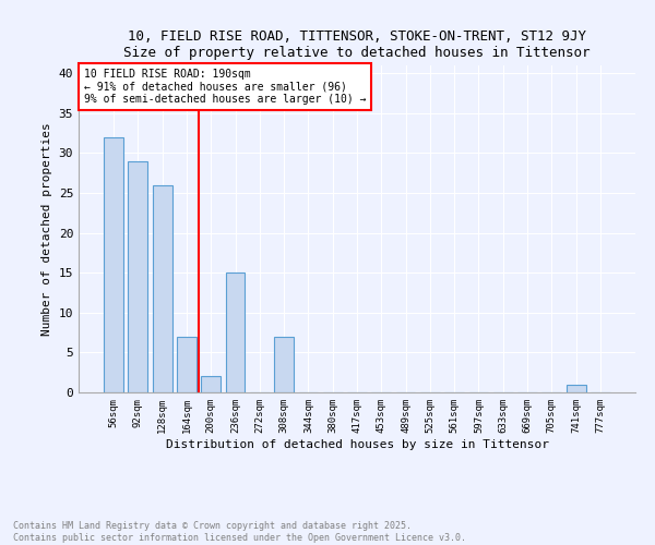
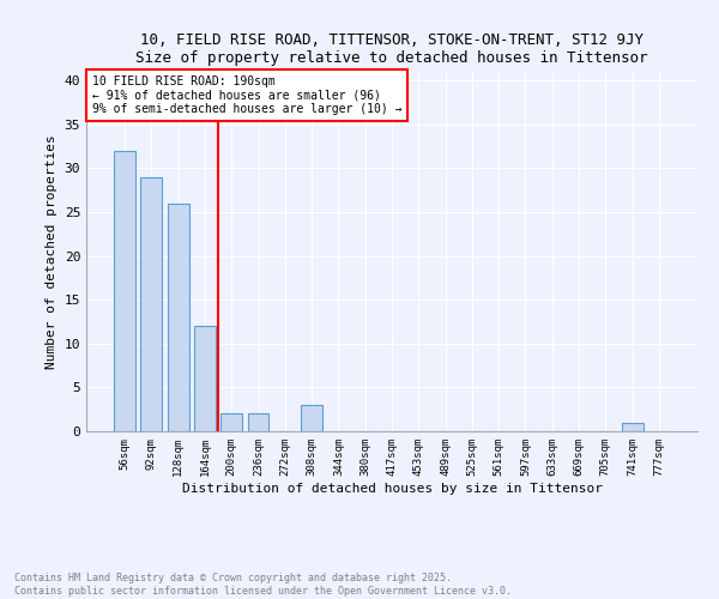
164sqm: 7 -> 12
236sqm: 15 -> 2
308sqm: 7 -> 3
